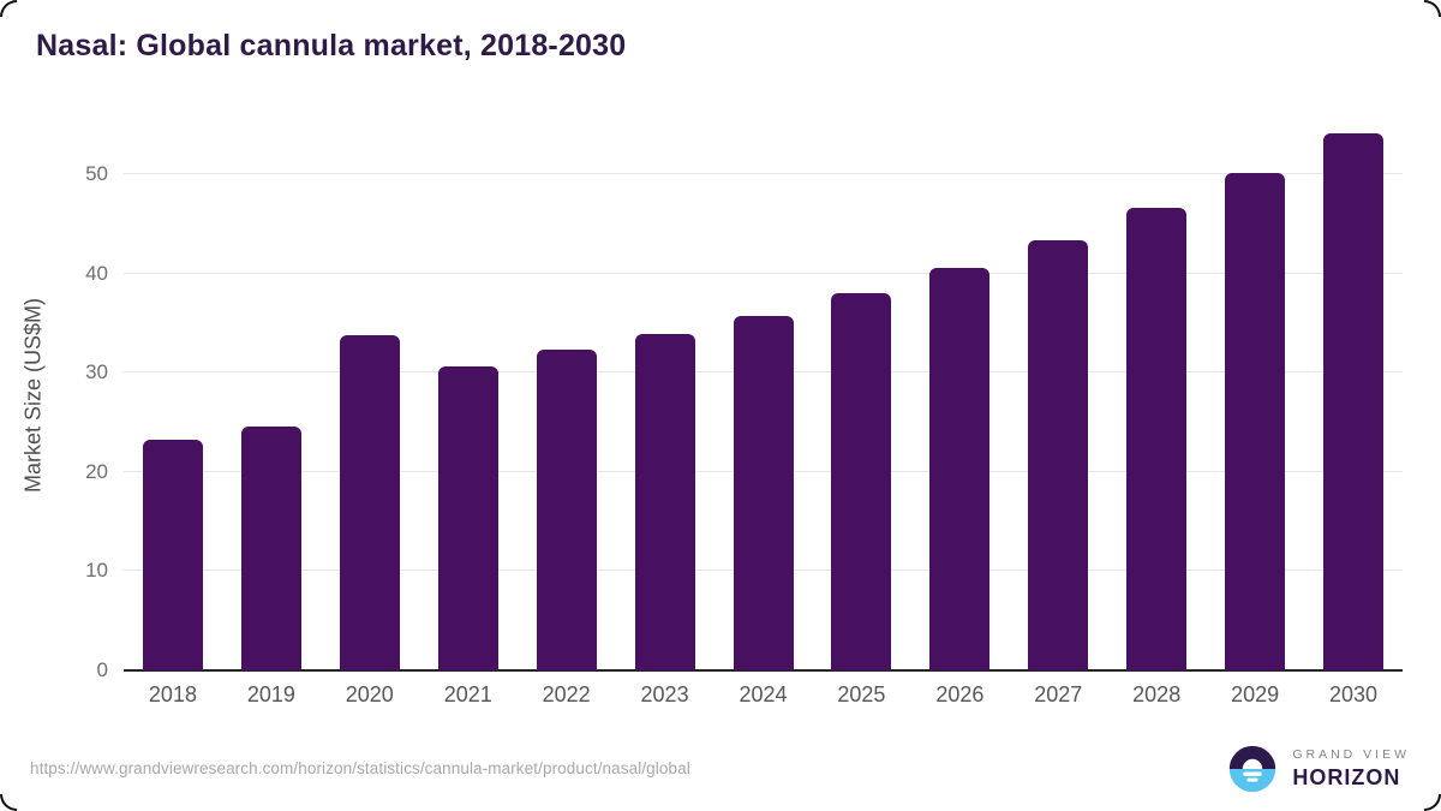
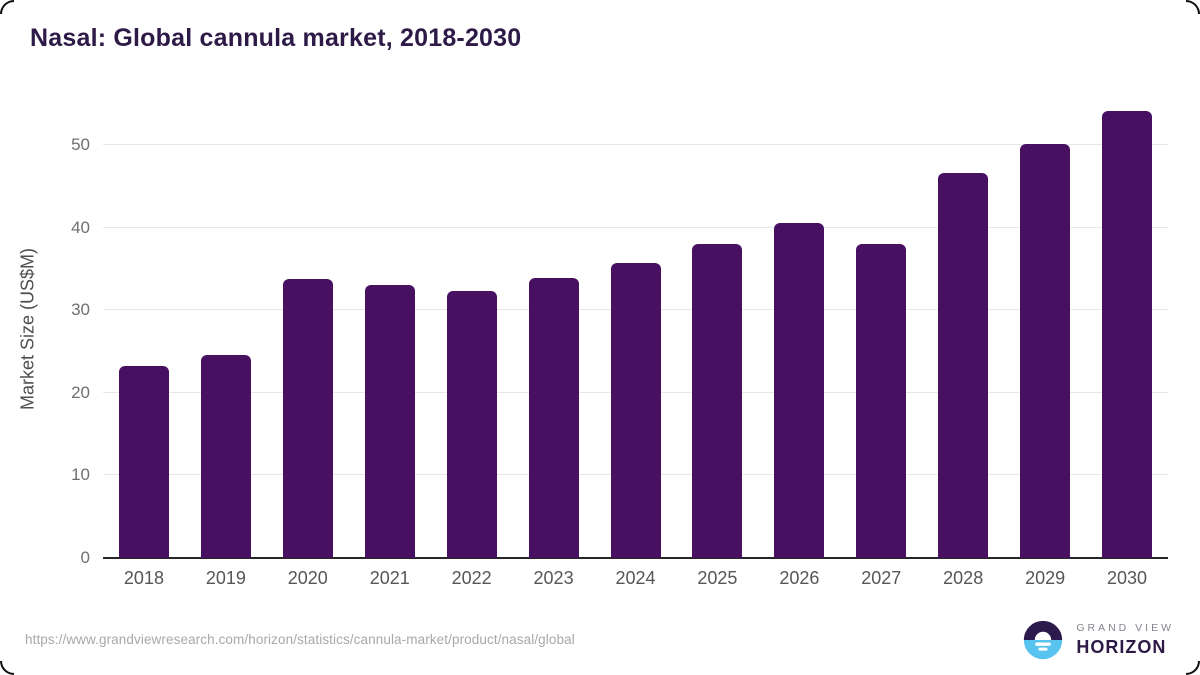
2021: 31 -> 33
2027: 43 -> 38
